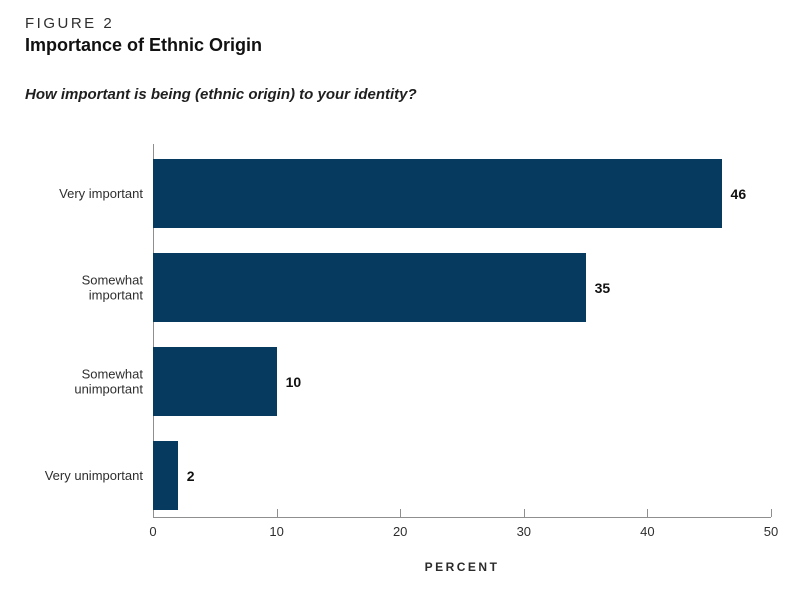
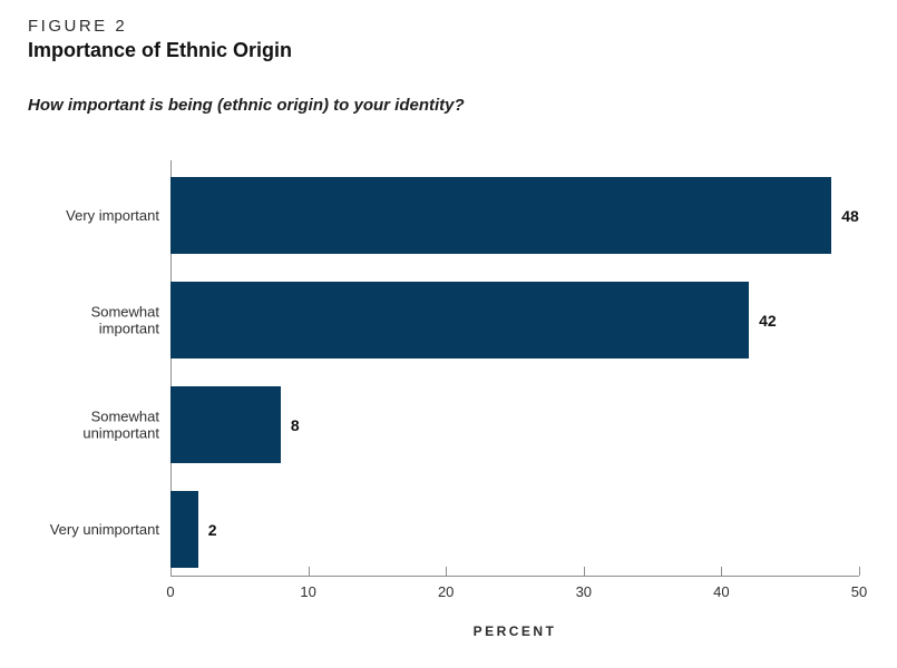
Very important: 46 -> 48
Somewhat important: 35 -> 42
Somewhat unimportant: 10 -> 8
